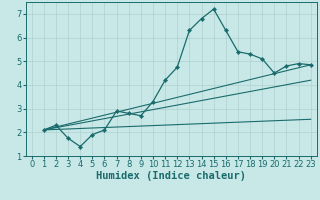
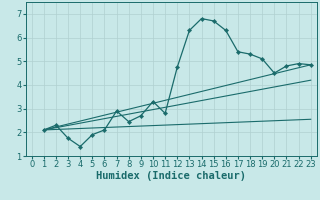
8: 2.80 -> 2.45
11: 4.20 -> 2.80
15: 7.20 -> 6.70
